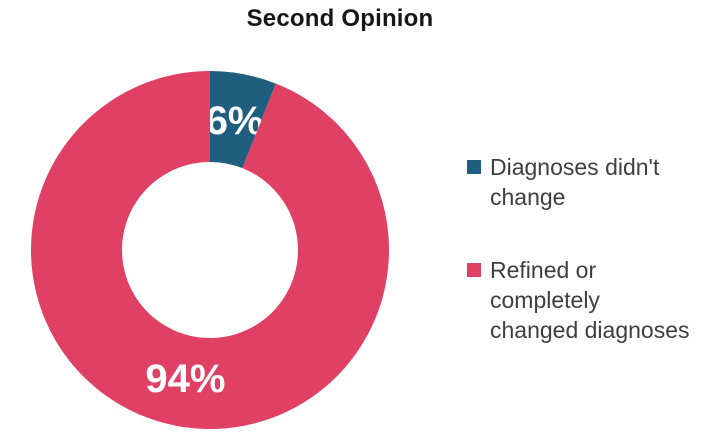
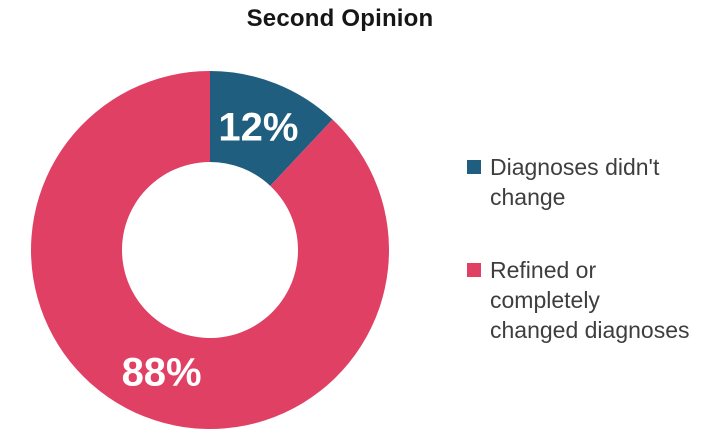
Diagnoses didn't change: 6% -> 12%
Refined or completely changed diagnoses: 94% -> 88%
